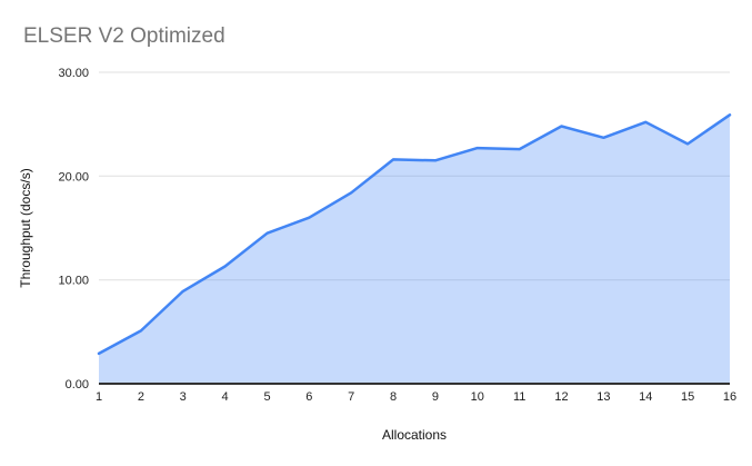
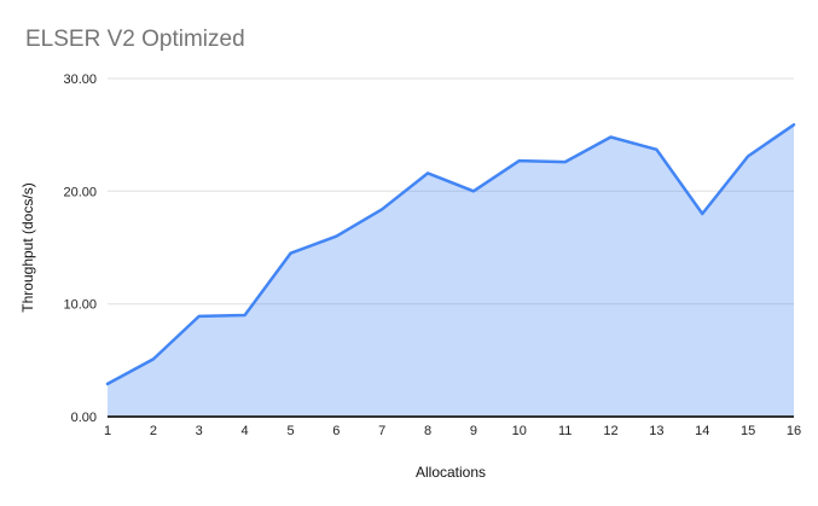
4: 11 -> 9
9: 22 -> 20
14: 25 -> 18
